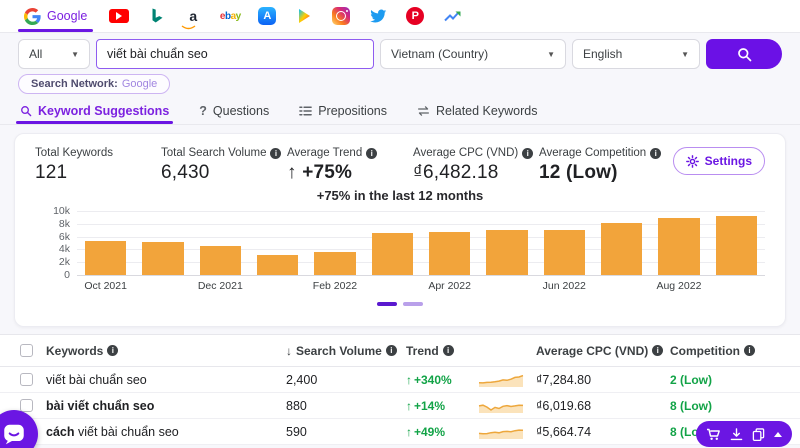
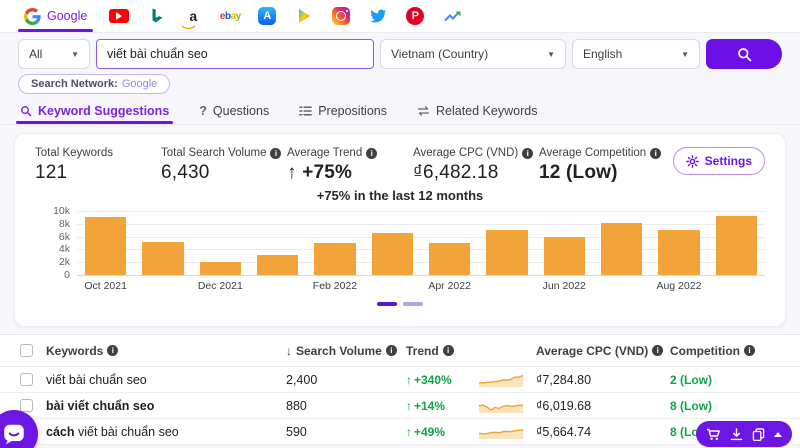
Oct 2021: 5k -> 9k
Dec 2021: 5k -> 2k
Feb 2022: 4k -> 5k
Apr 2022: 7k -> 5k
Jun 2022: 7k -> 6k
Aug 2022: 9k -> 7k
